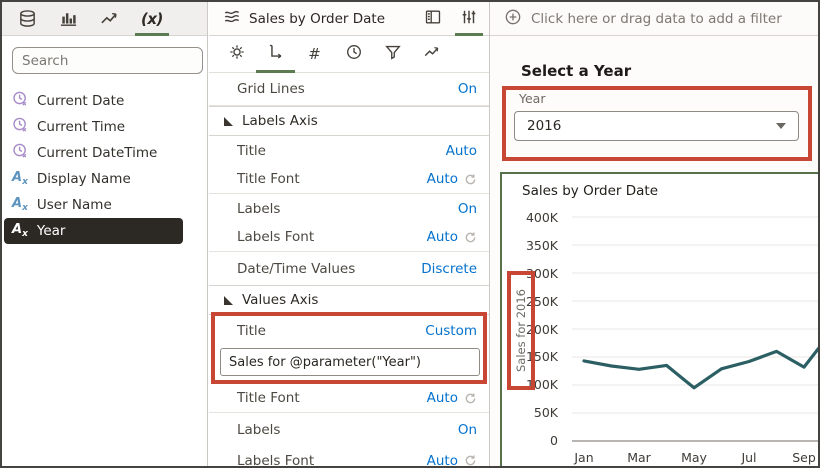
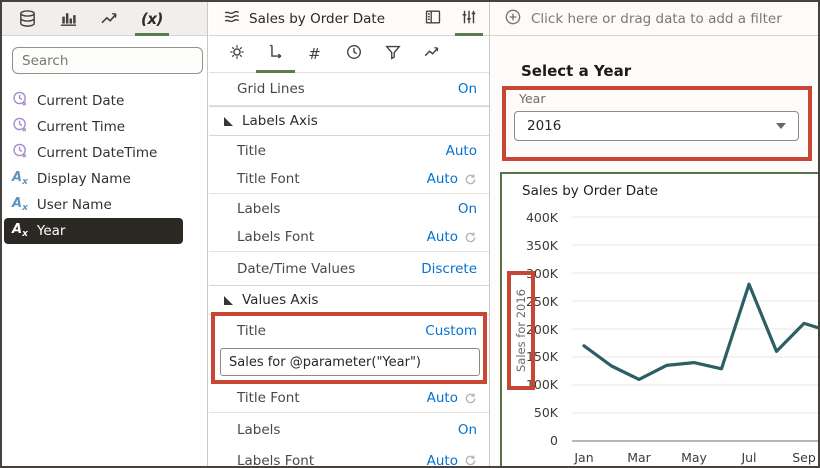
Jan: 140K -> 170K
Mar: 130K -> 110K
May: 100K -> 140K
Jul: 140K -> 280K
Sep: 130K -> 210K
